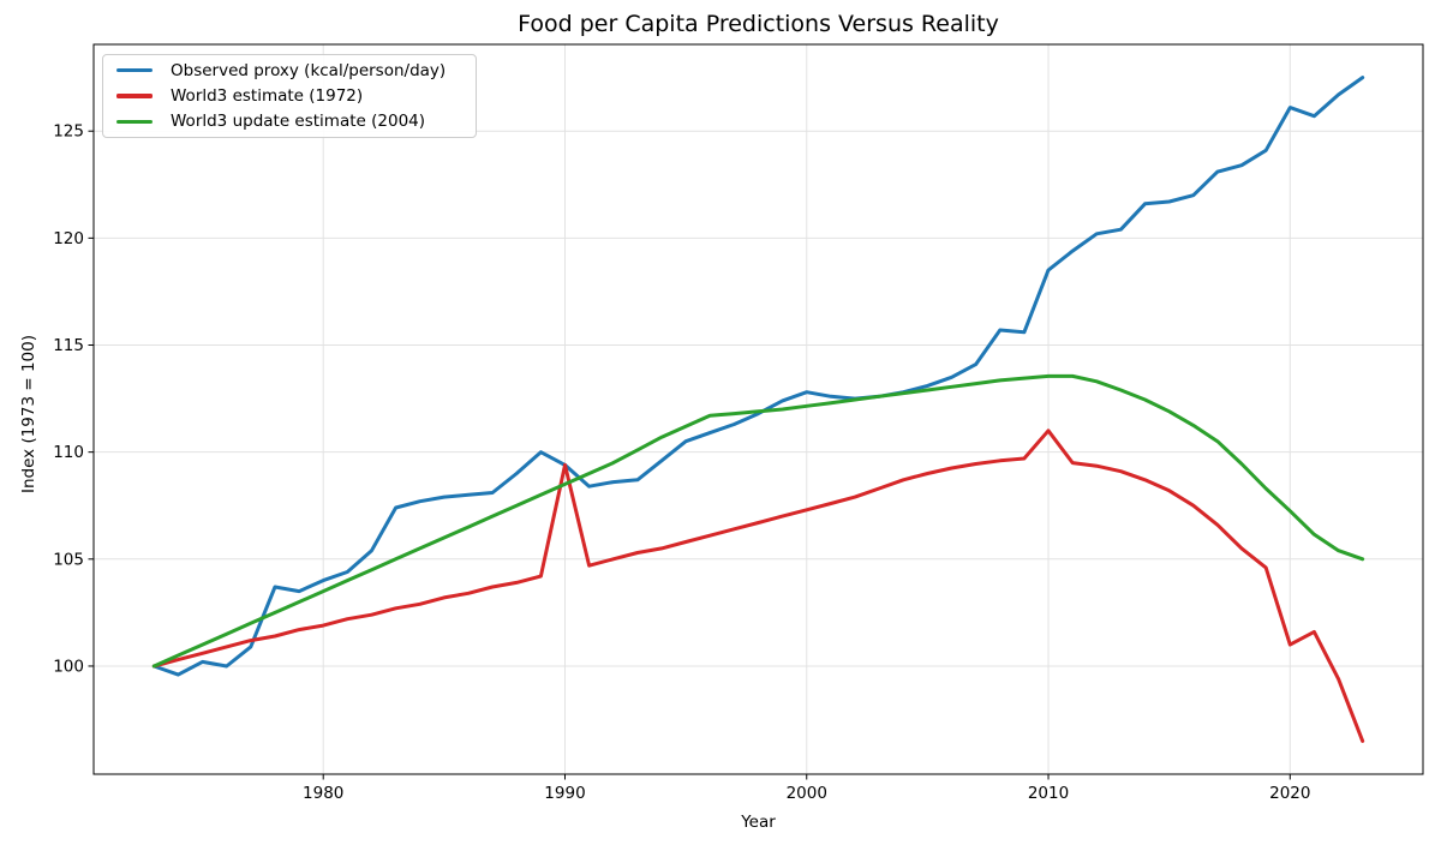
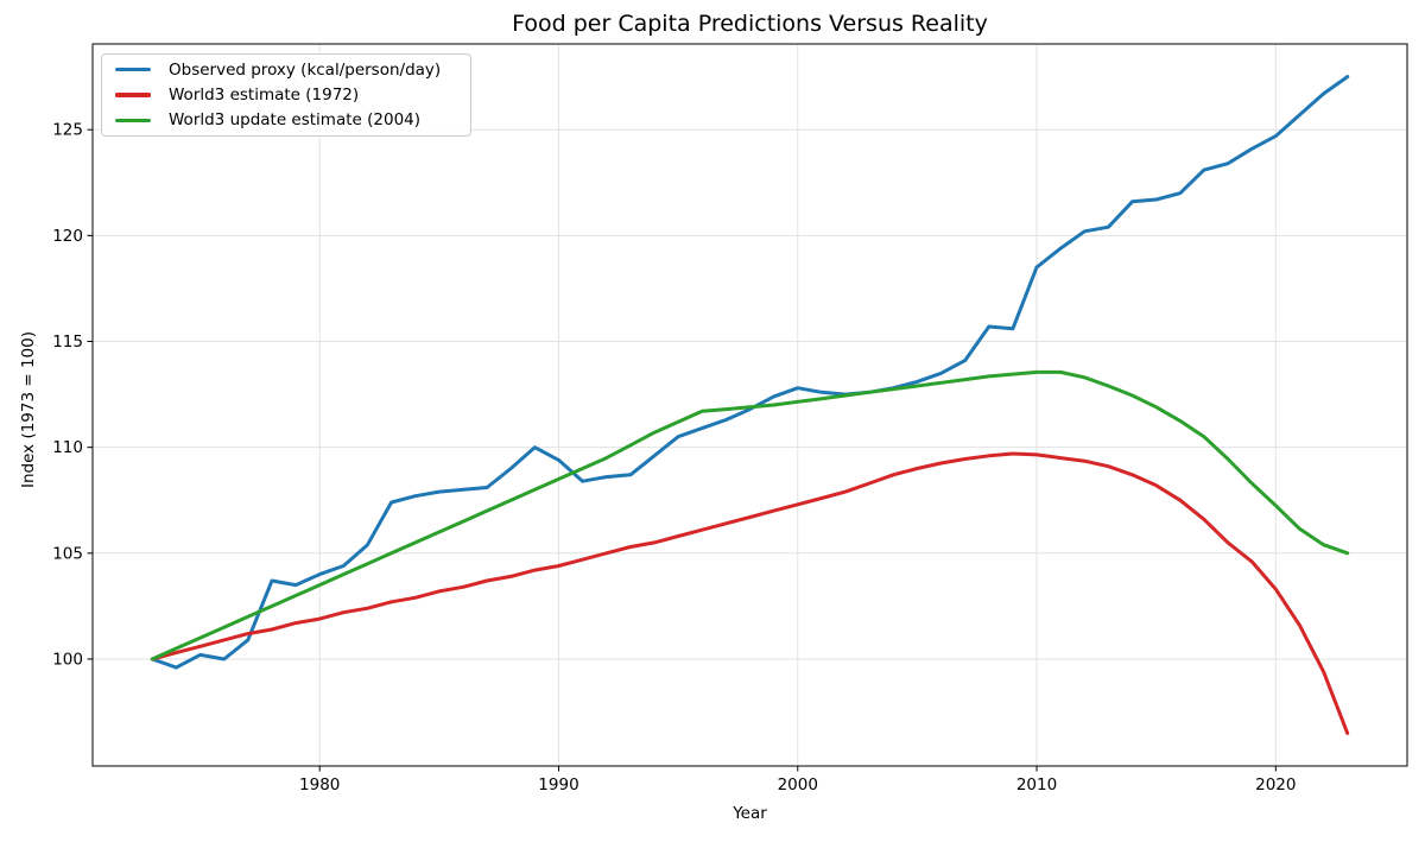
World3 estimate (1972)/1990: 109.4 -> 104.4
World3 estimate (1972)/2010: 111.0 -> 109.7
Observed proxy (kcal/person/day)/2020: 126.1 -> 124.7
World3 estimate (1972)/2020: 101.0 -> 103.3
